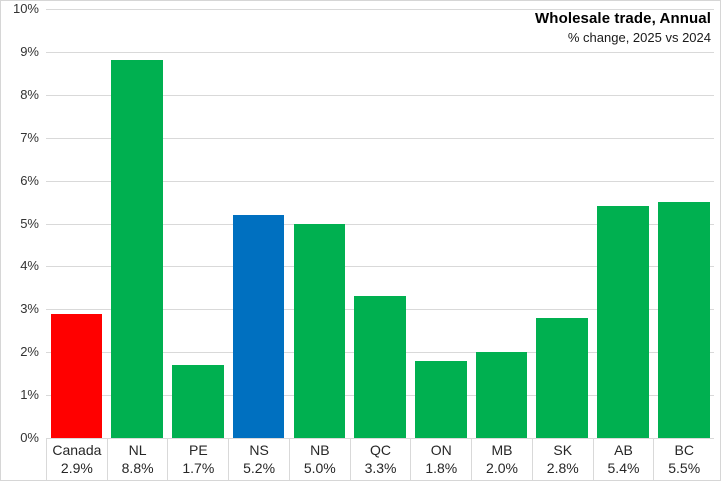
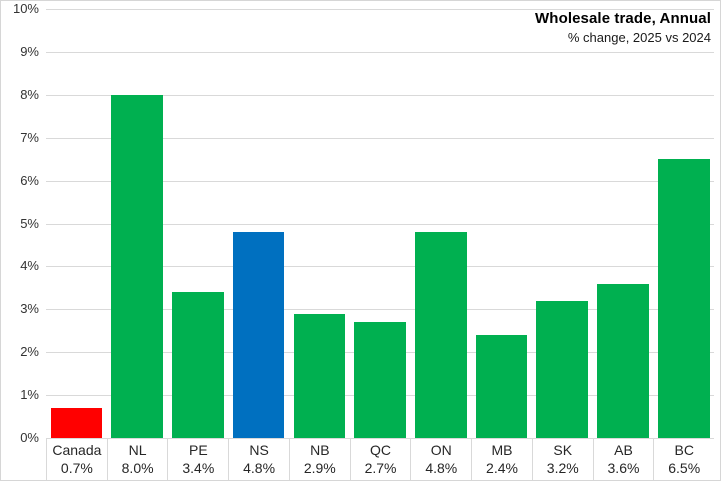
Canada: 2.9% -> 0.7%
NL: 8.8% -> 8.0%
PE: 1.7% -> 3.4%
NS: 5.2% -> 4.8%
NB: 5.0% -> 2.9%
QC: 3.3% -> 2.7%
ON: 1.8% -> 4.8%
MB: 2.0% -> 2.4%
SK: 2.8% -> 3.2%
AB: 5.4% -> 3.6%
BC: 5.5% -> 6.5%
